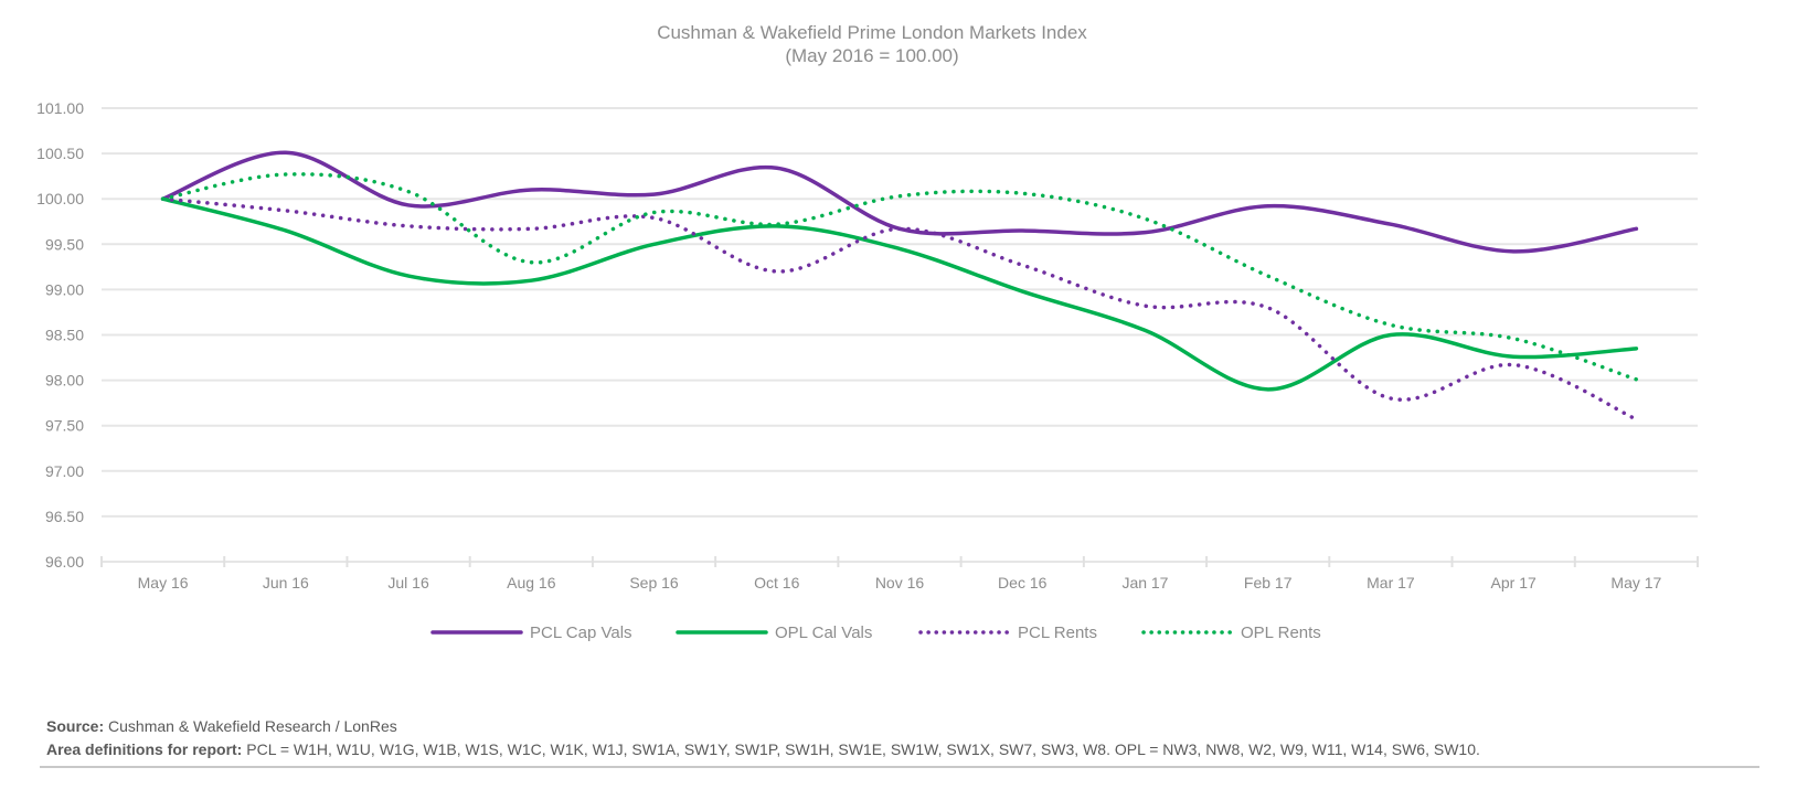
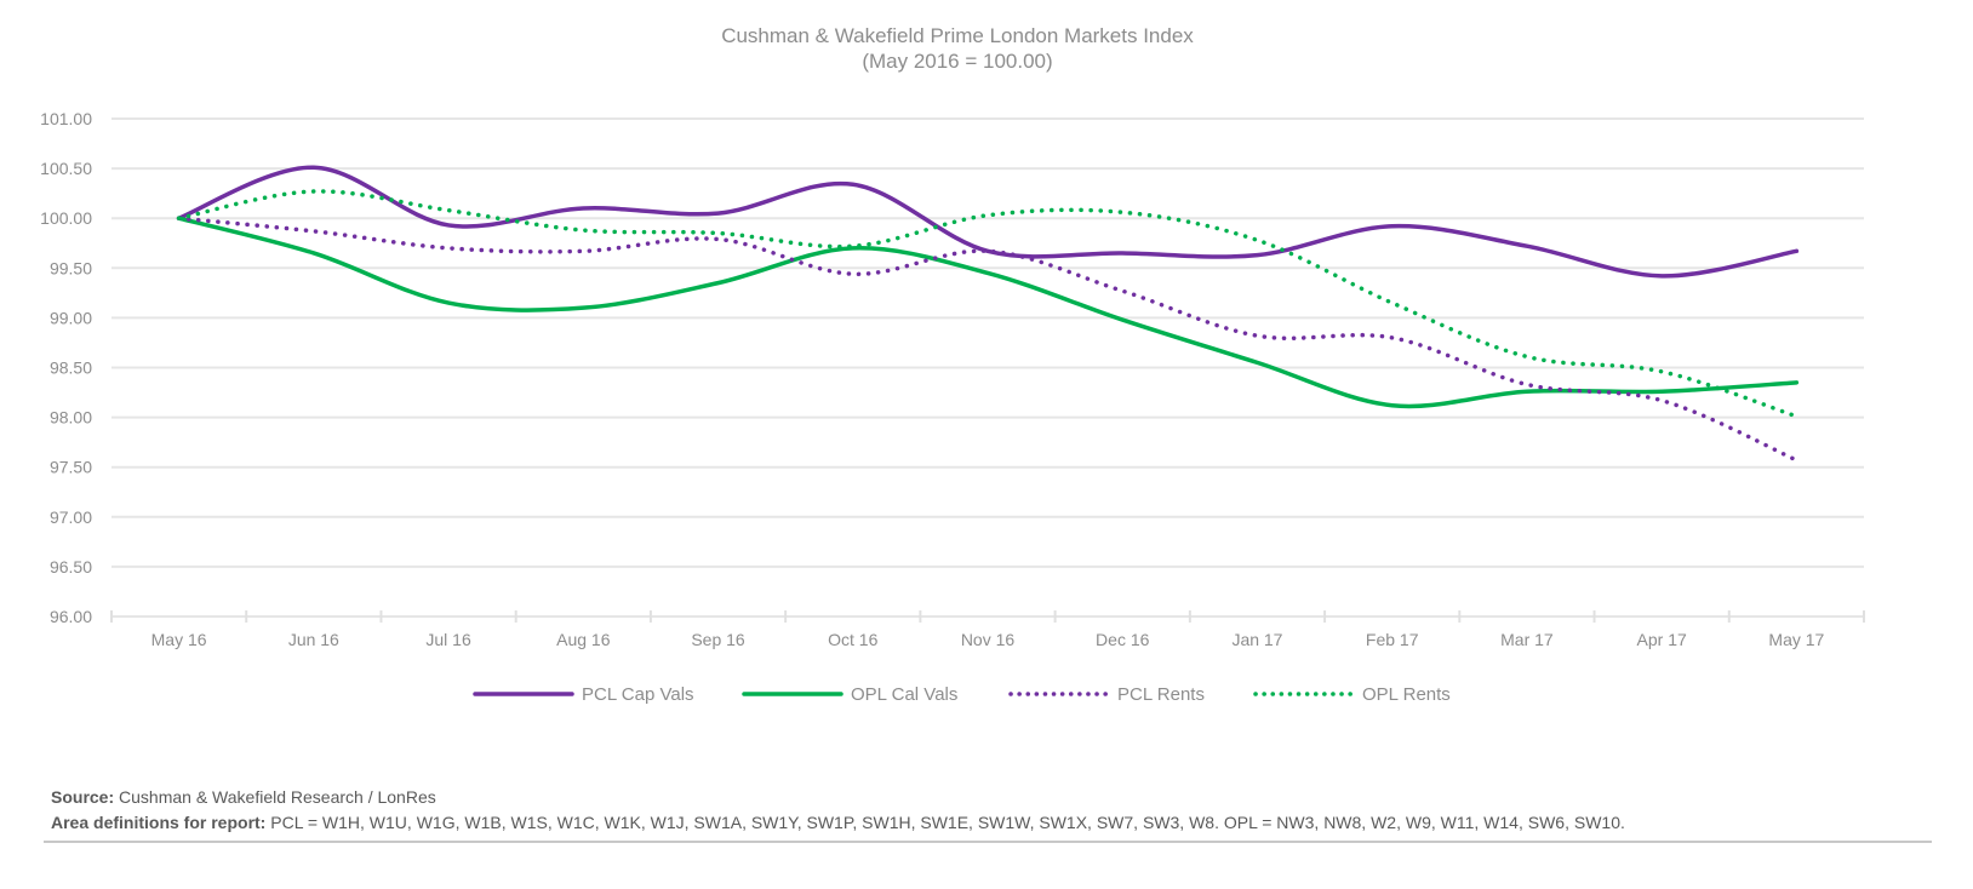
OPL Rents/Aug 16: 99.3 -> 99.9
OPL Cal Vals/Sep 16: 99.5 -> 99.3
PCL Rents/Oct 16: 99.2 -> 99.4
OPL Cal Vals/Feb 17: 97.9 -> 98.1
OPL Cal Vals/Mar 17: 98.5 -> 98.3
PCL Rents/Mar 17: 97.8 -> 98.3
